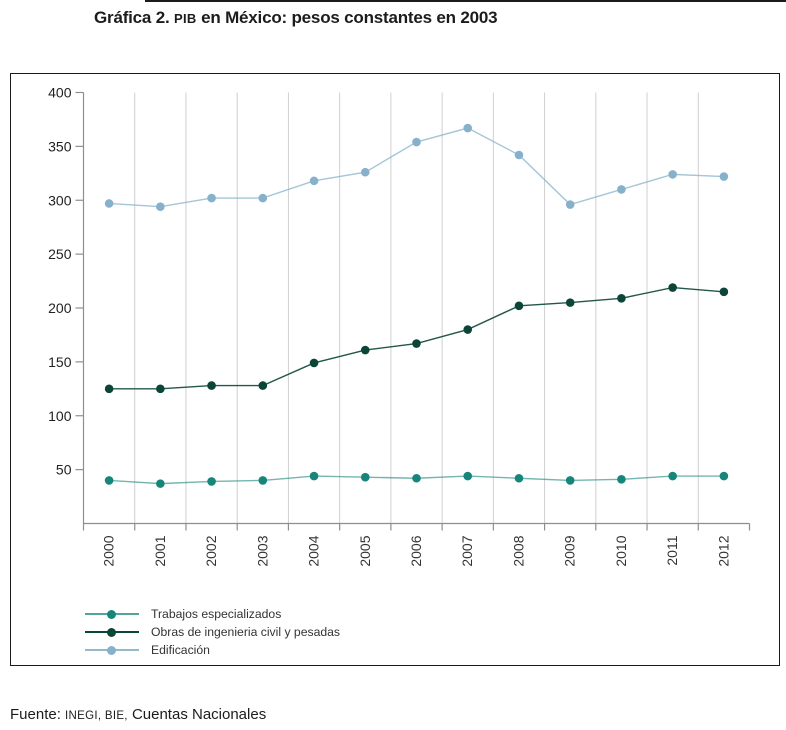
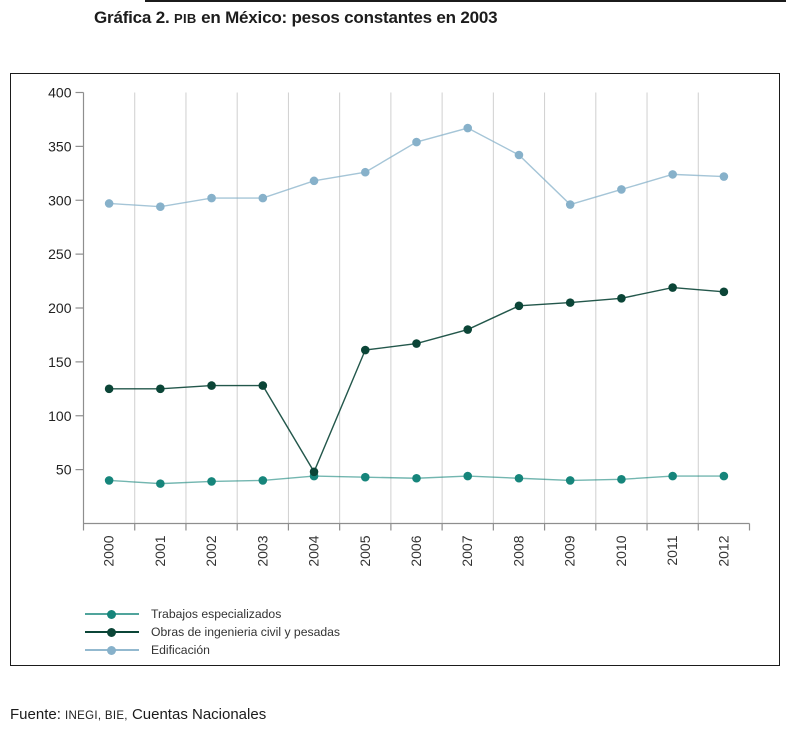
Obras de ingenieria civil y pesadas/2004: 149 -> 48
